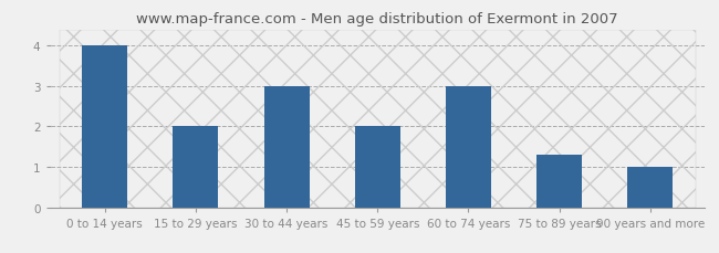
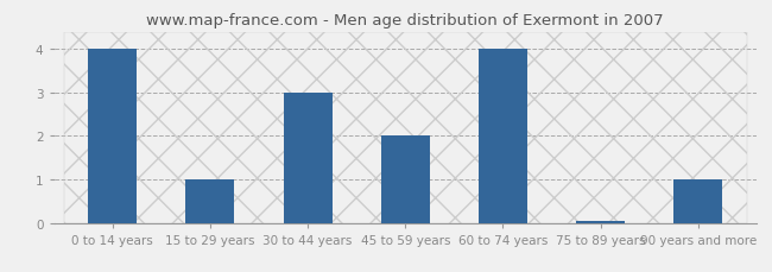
15 to 29 years: 2.00 -> 1.00
60 to 74 years: 3.00 -> 4.00
75 to 89 years: 1.30 -> 0.05
